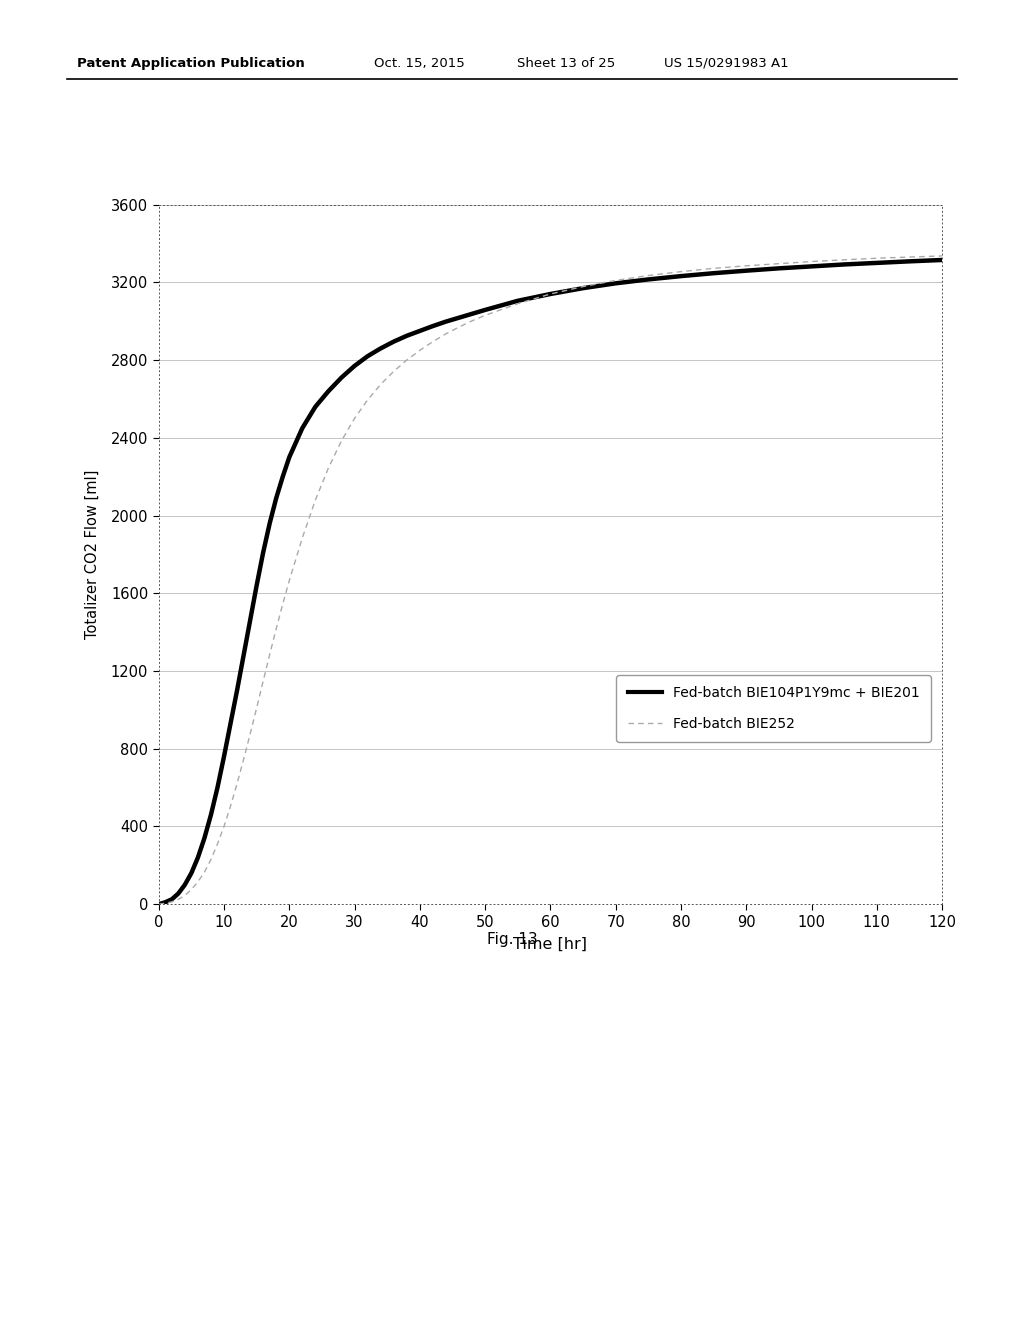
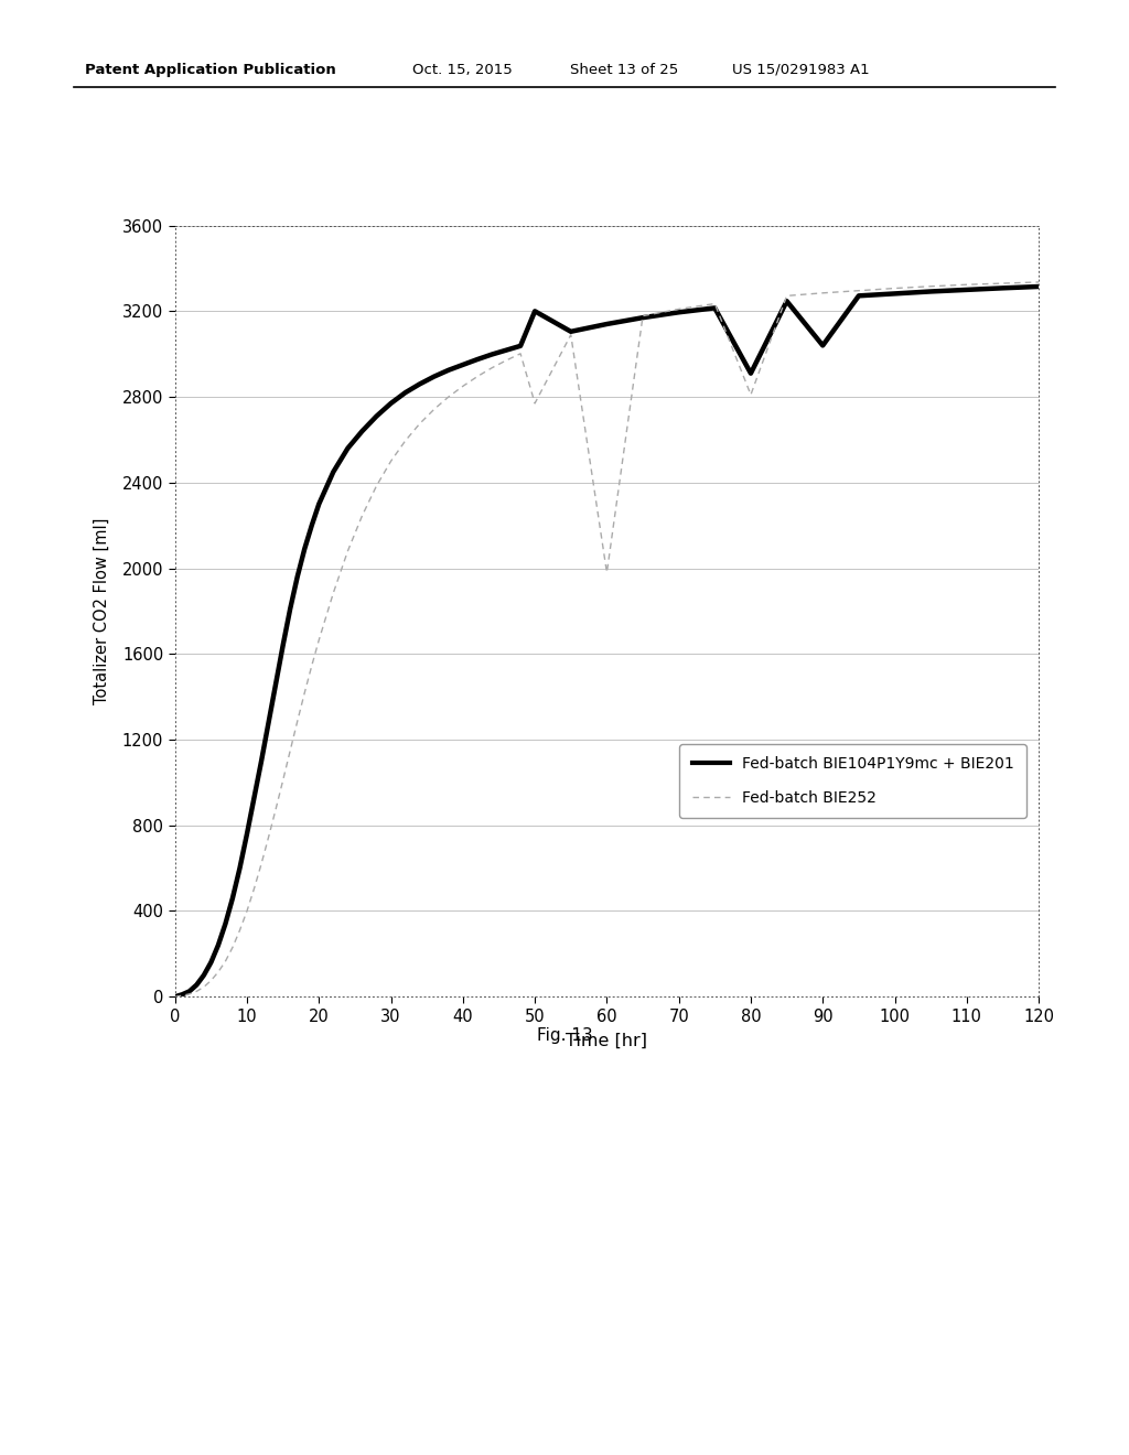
Fed-batch BIE104P1Y9mc + BIE201/50: 3060 -> 3200
Fed-batch BIE252/50: 3030 -> 2770
Fed-batch BIE252/60: 3140 -> 1980
Fed-batch BIE104P1Y9mc + BIE201/80: 3230 -> 2910
Fed-batch BIE252/80: 3260 -> 2810
Fed-batch BIE104P1Y9mc + BIE201/90: 3260 -> 3040
